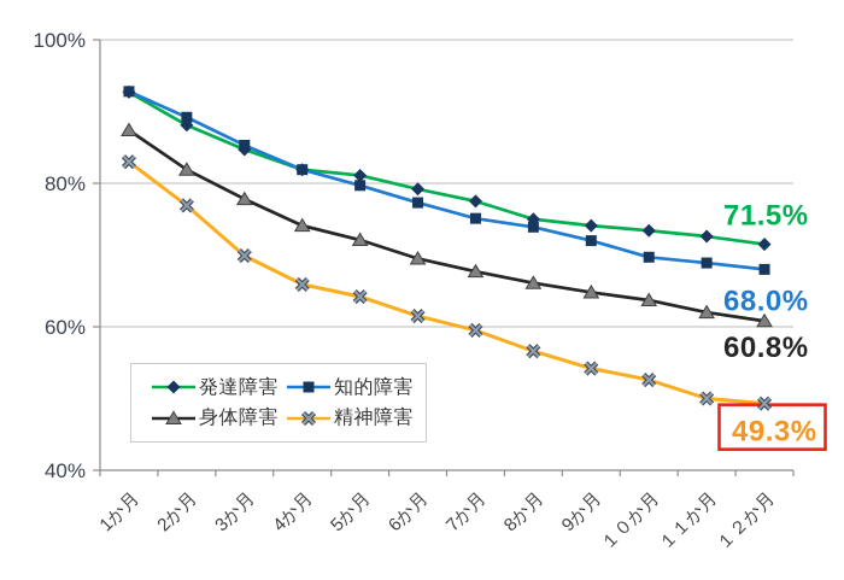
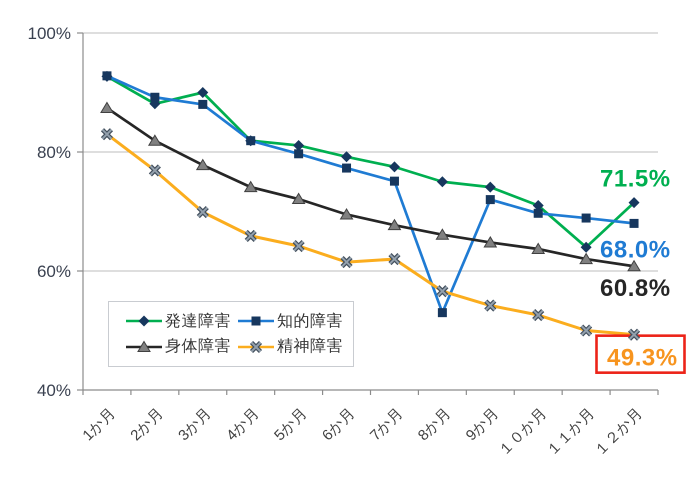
発達障害/3か月: 85% -> 90%
知的障害/3か月: 85% -> 88%
精神障害/7か月: 60% -> 62%
知的障害/8か月: 74% -> 53%
発達障害/１０か月: 73% -> 71%
発達障害/１１か月: 73% -> 64%
